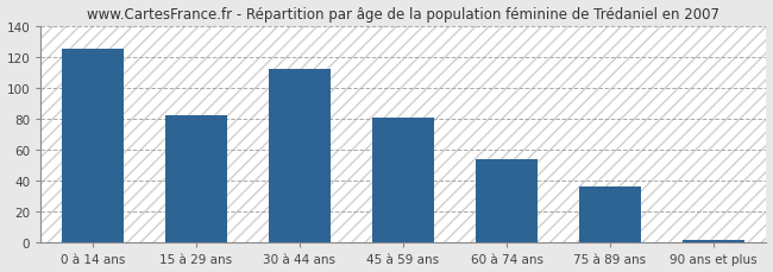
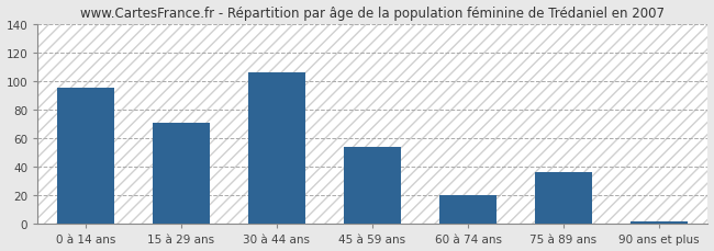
0 à 14 ans: 125 -> 95
15 à 29 ans: 82 -> 71
30 à 44 ans: 112 -> 106
45 à 59 ans: 81 -> 54
60 à 74 ans: 54 -> 20
